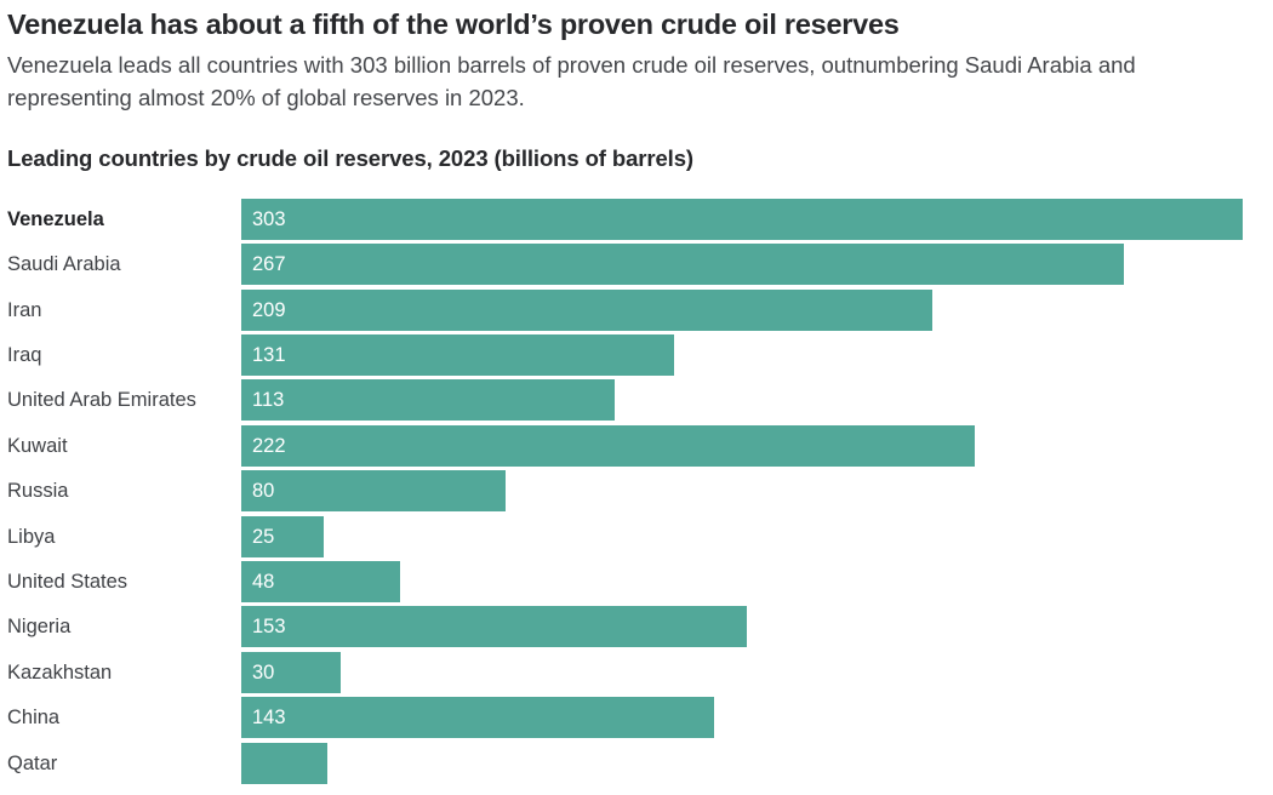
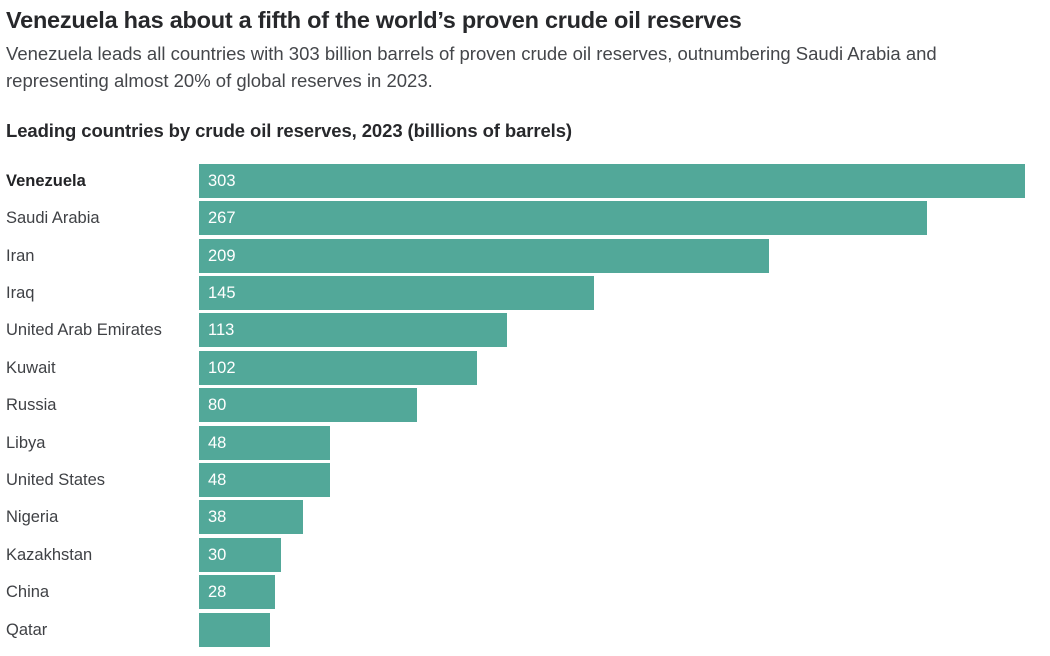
Iraq: 131 -> 145
Kuwait: 222 -> 102
Libya: 25 -> 48
Nigeria: 153 -> 38
China: 143 -> 28
